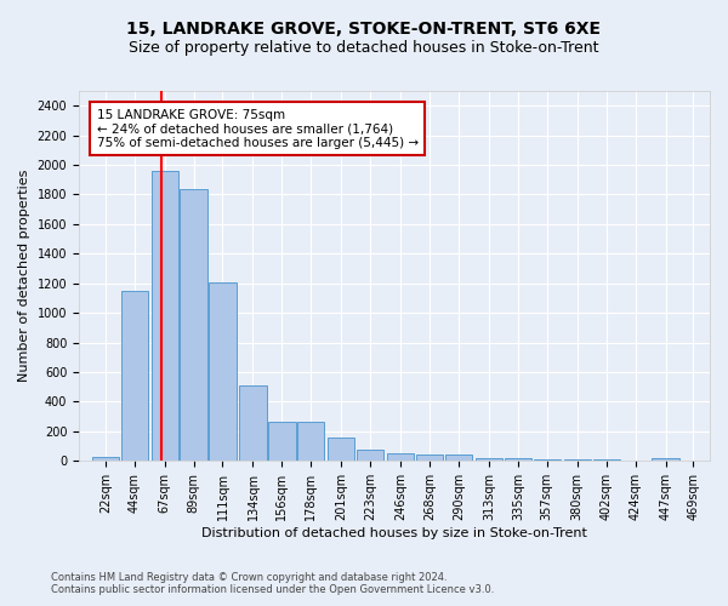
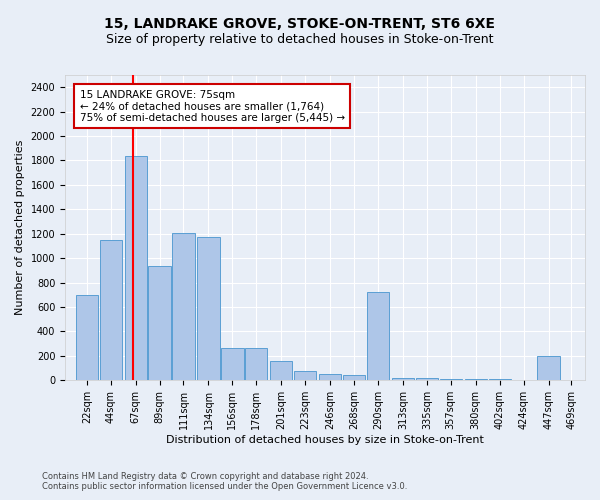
22sqm: 30 -> 700
67sqm: 1960 -> 1840
89sqm: 1840 -> 940
134sqm: 510 -> 1170
290sqm: 40 -> 720
447sqm: 20 -> 200
